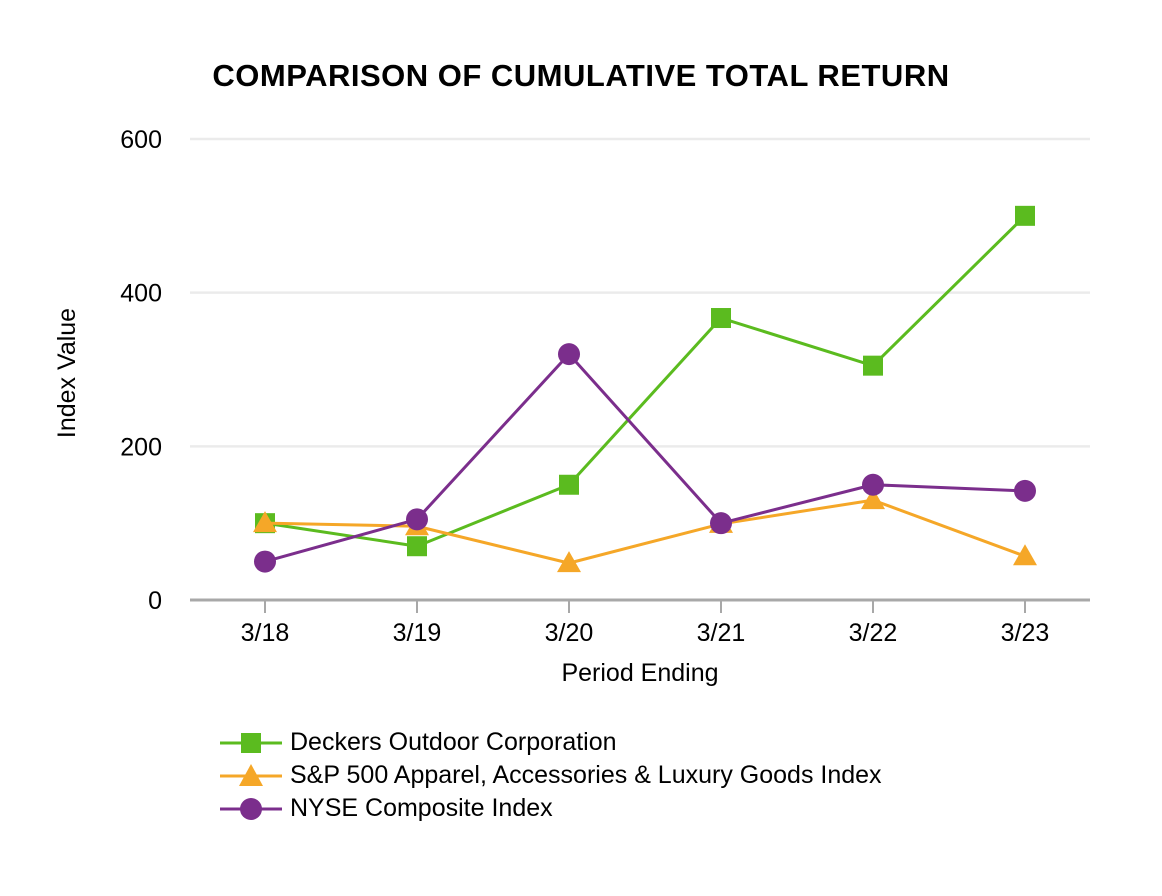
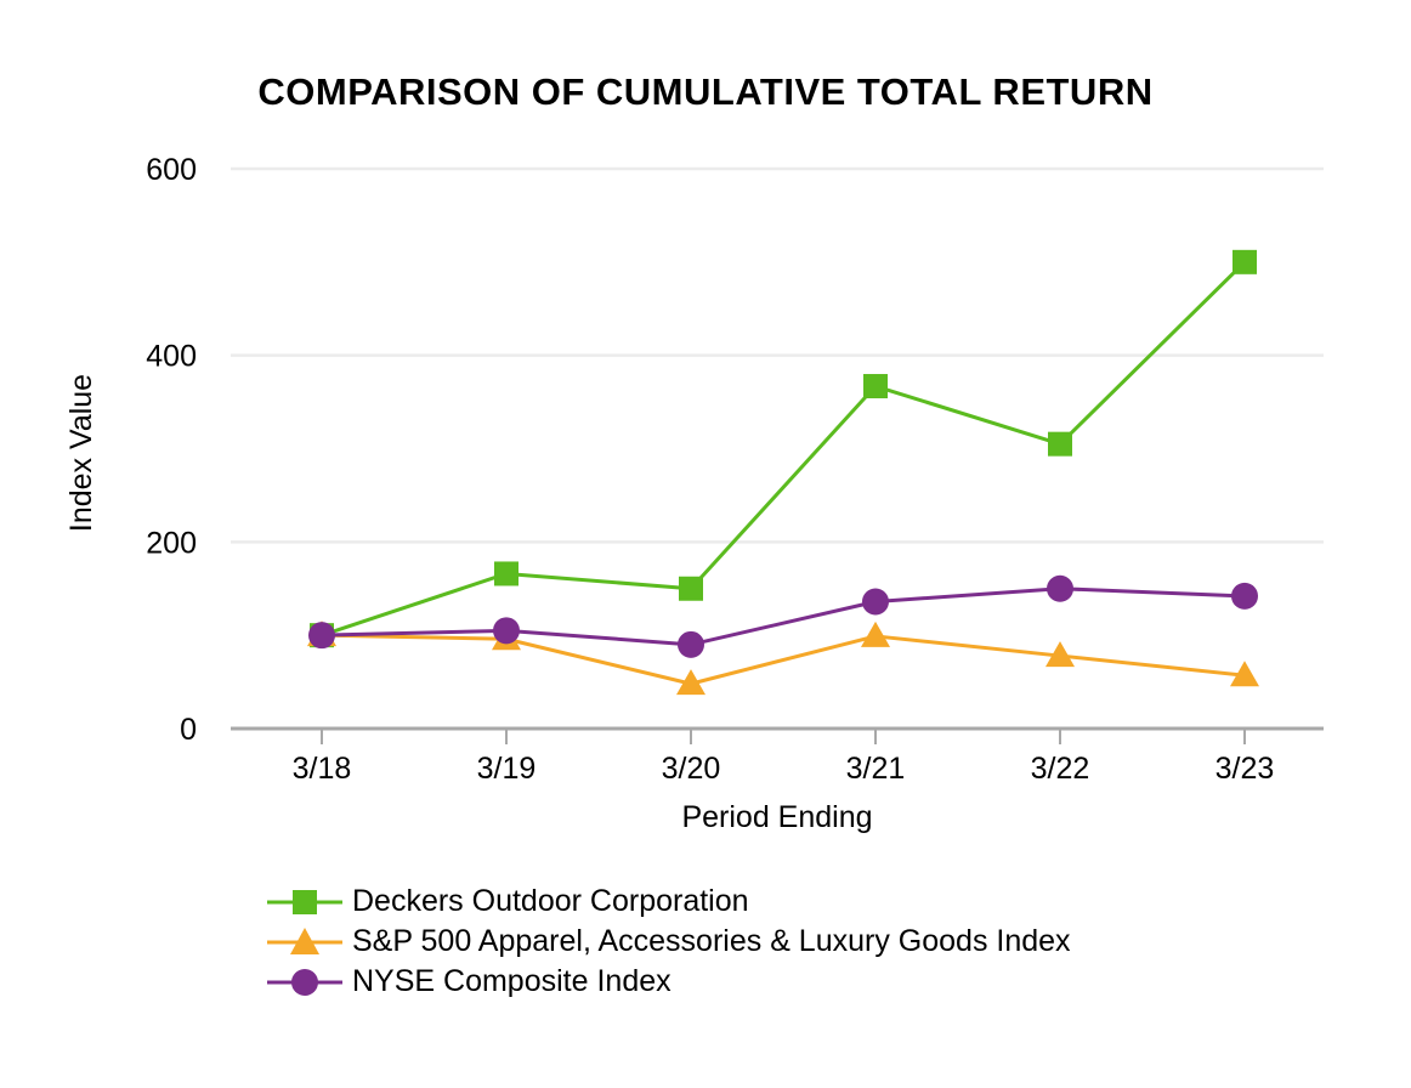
NYSE Composite Index/3/18: 50 -> 100
Deckers Outdoor Corporation/3/19: 70 -> 170
NYSE Composite Index/3/20: 320 -> 90
NYSE Composite Index/3/21: 100 -> 140
S&P 500 Apparel, Accessories & Luxury Goods Index/3/22: 130 -> 80
